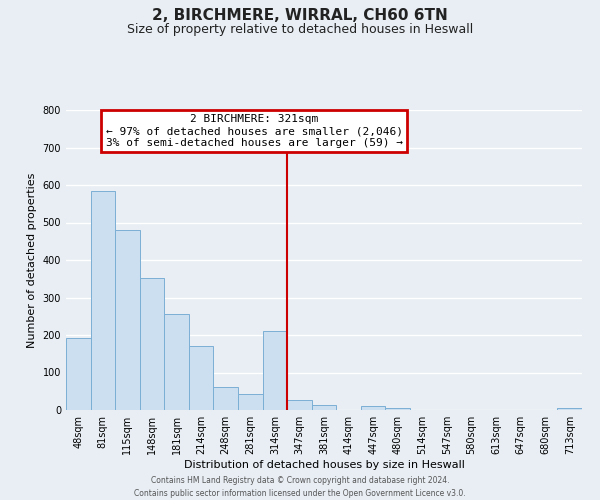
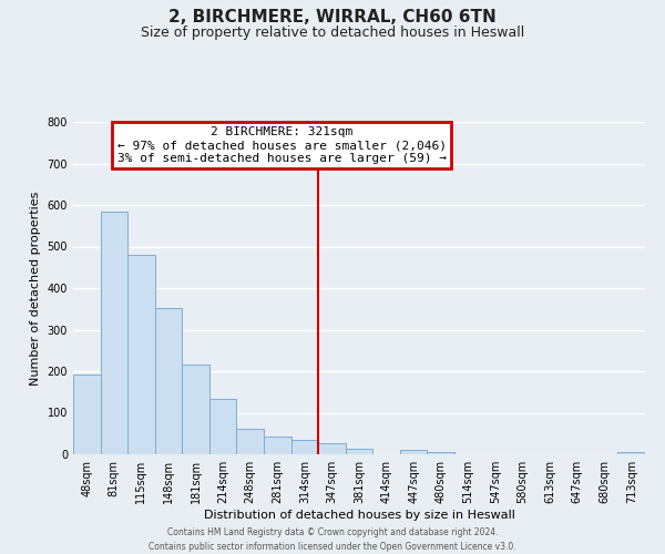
181sqm: 255 -> 217
214sqm: 170 -> 133
314sqm: 210 -> 36
